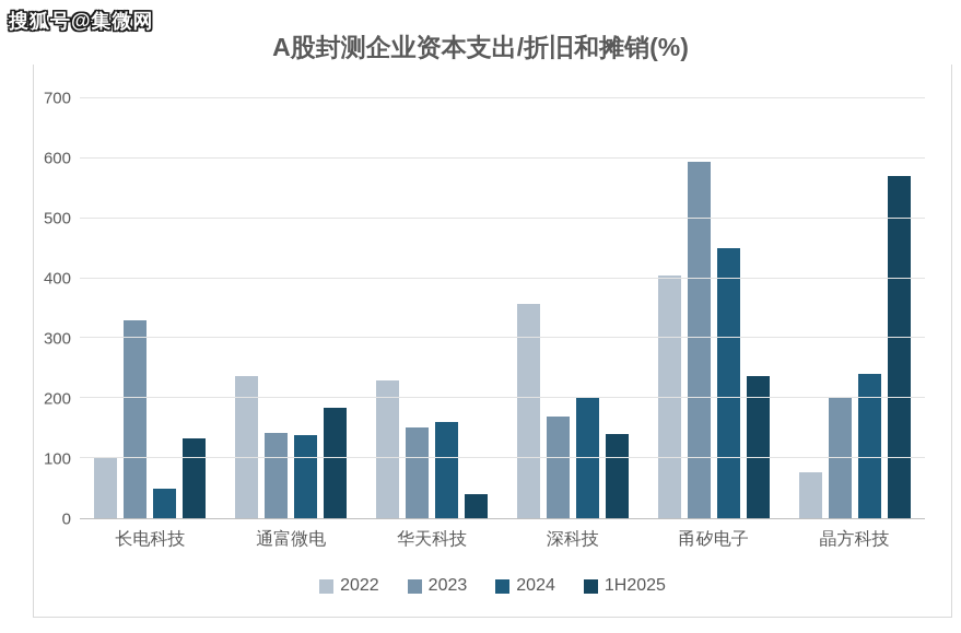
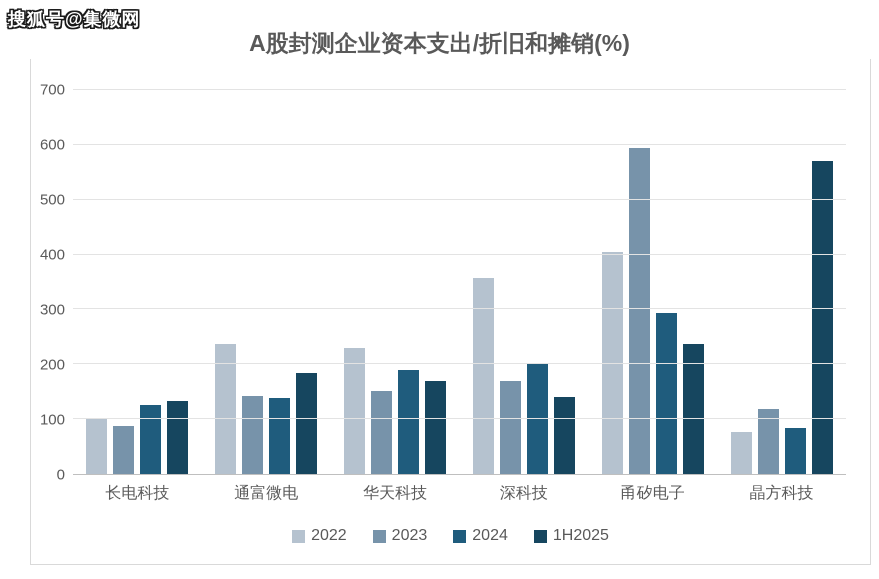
2023/长电科技: 330 -> 90
2024/长电科技: 50 -> 130
2024/华天科技: 160 -> 190
1H2025/华天科技: 40 -> 170
2024/甬矽电子: 450 -> 290
2023/晶方科技: 200 -> 120
2024/晶方科技: 240 -> 80
